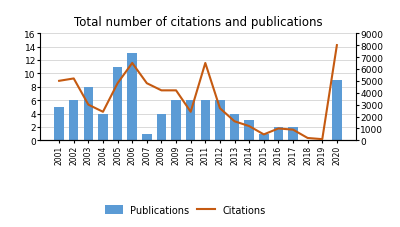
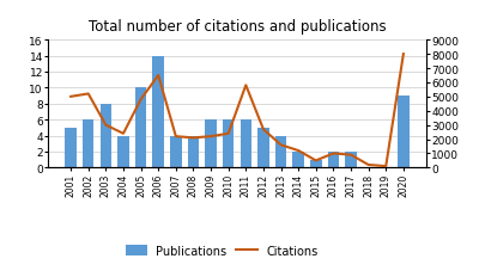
Publications/2005: 11 -> 10
Publications/2006: 13 -> 14
Publications/2007: 1 -> 4
Citations/2007: 4800 -> 2200
Citations/2008: 4200 -> 2100
Citations/2009: 4200 -> 2200
Citations/2011: 6500 -> 5800
Publications/2012: 6 -> 5
Publications/2014: 3 -> 2
